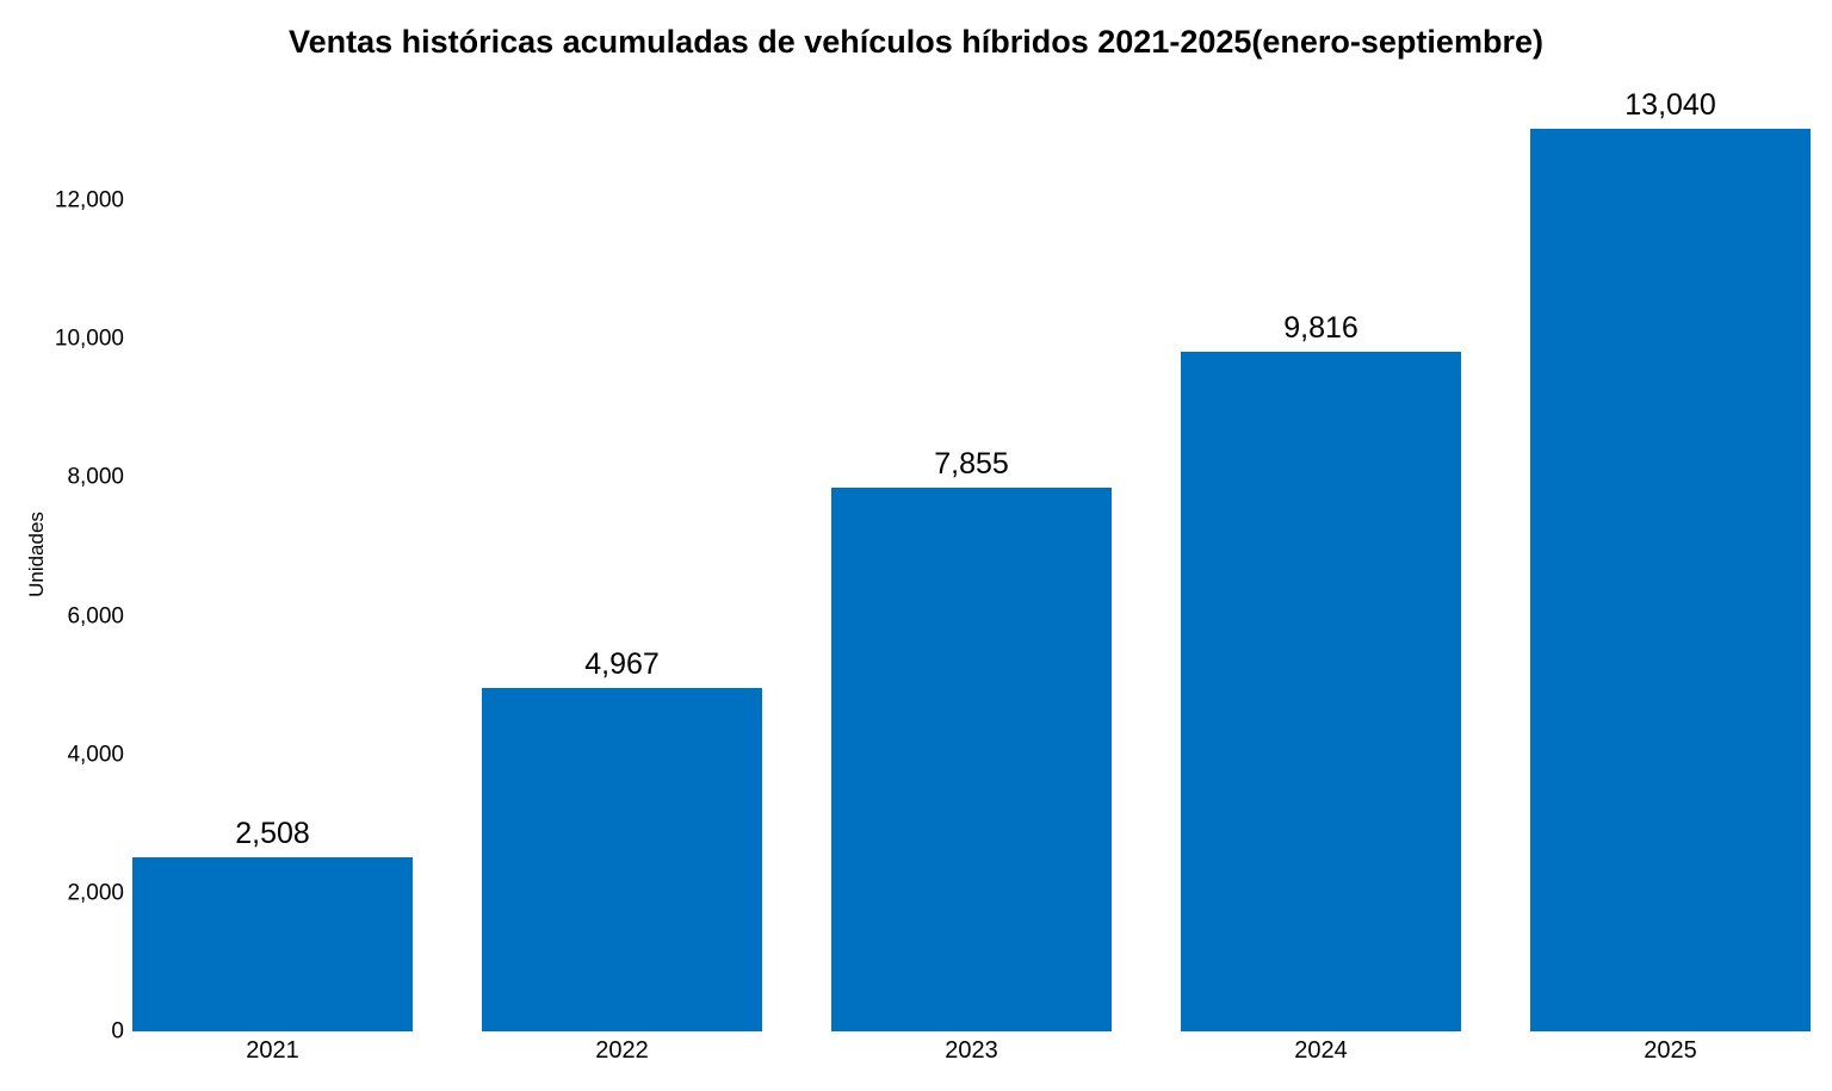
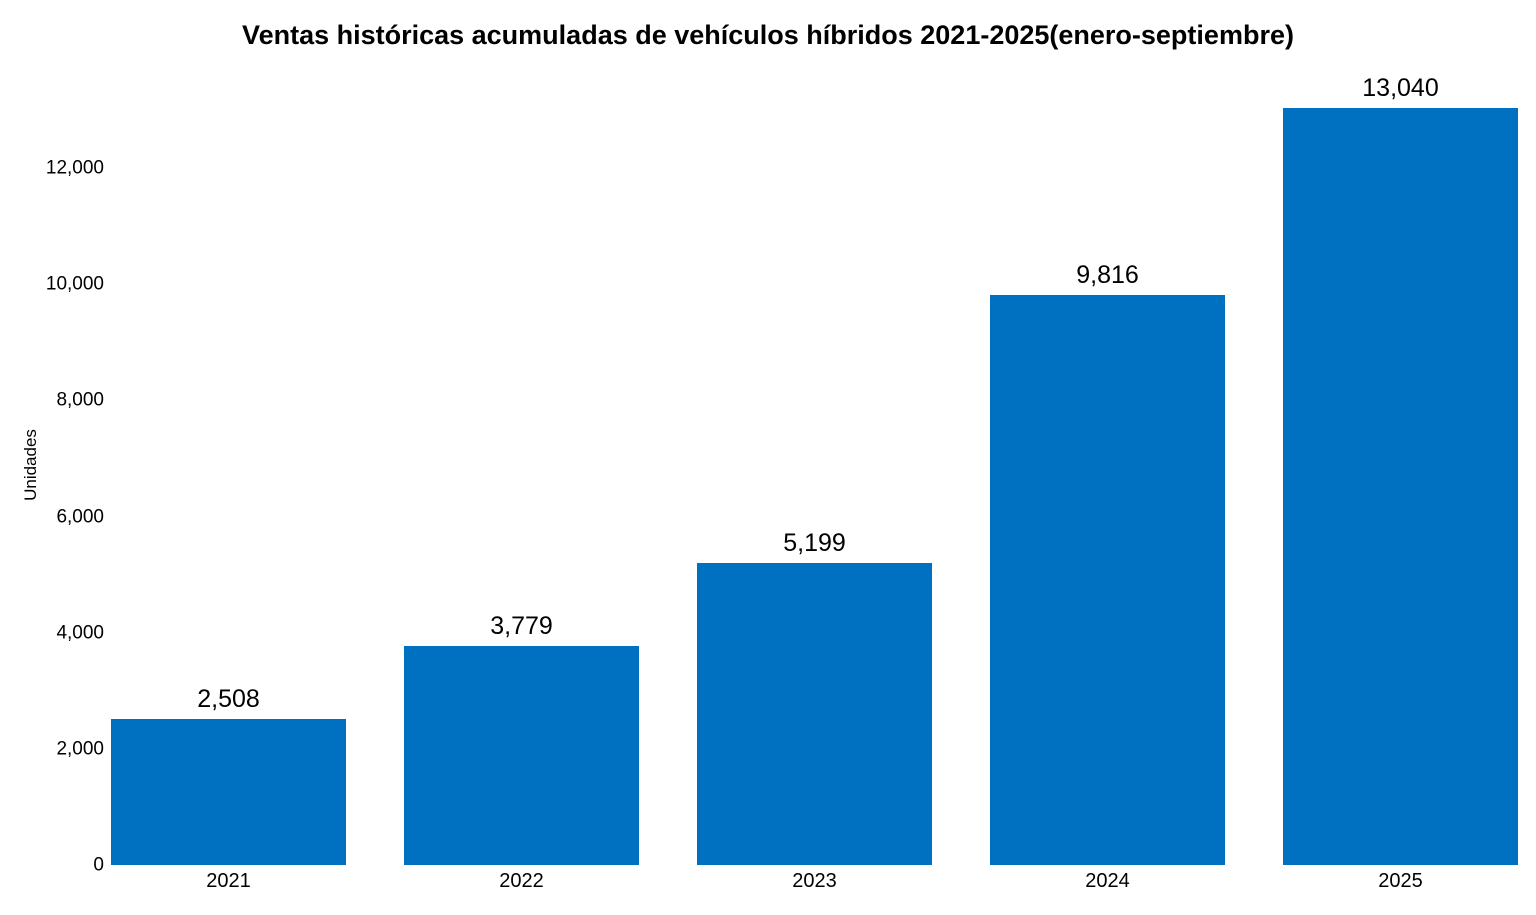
2022: 4,967 -> 3,779
2023: 7,855 -> 5,199
